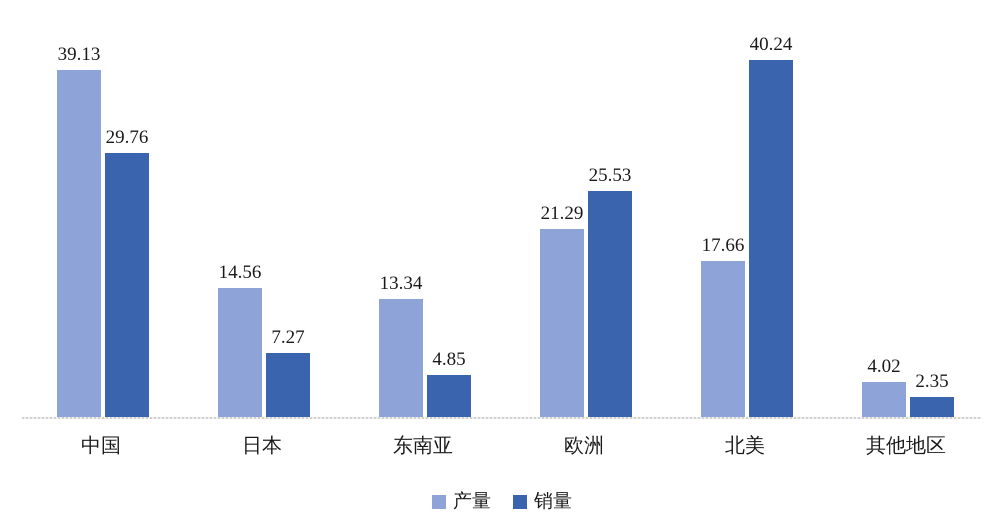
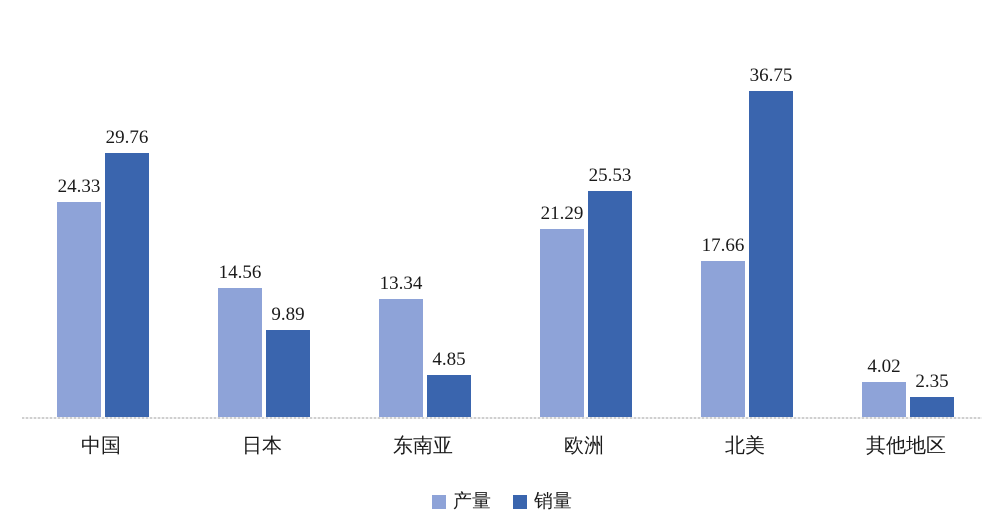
产量/中国: 39.13 -> 24.33
销量/日本: 7.27 -> 9.89
销量/北美: 40.24 -> 36.75
